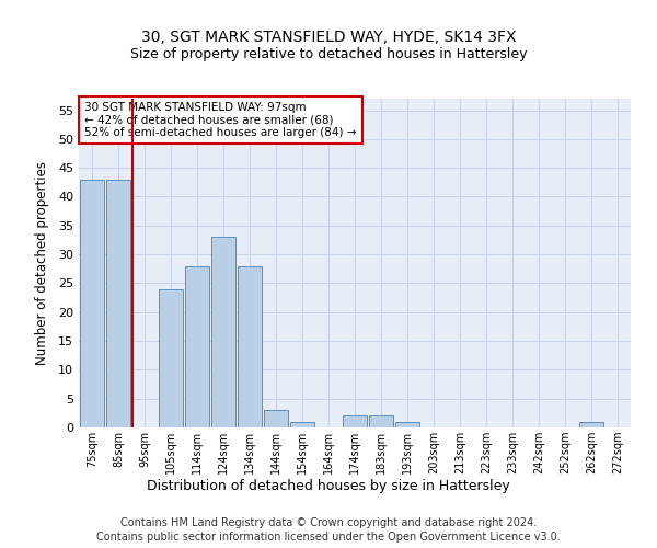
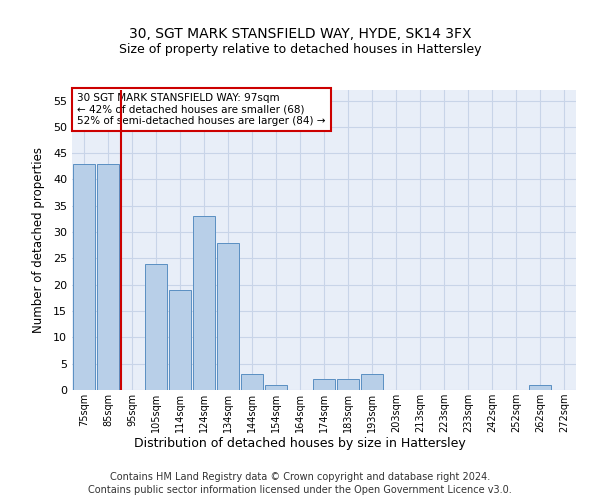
114sqm: 28 -> 19
193sqm: 1 -> 3
